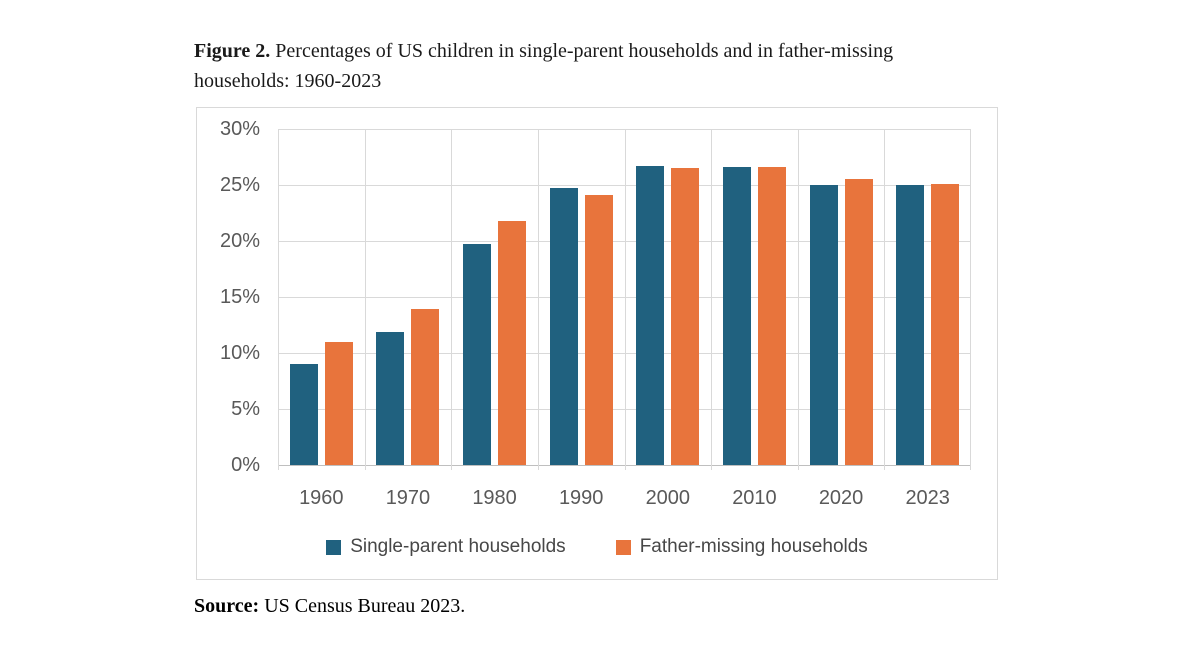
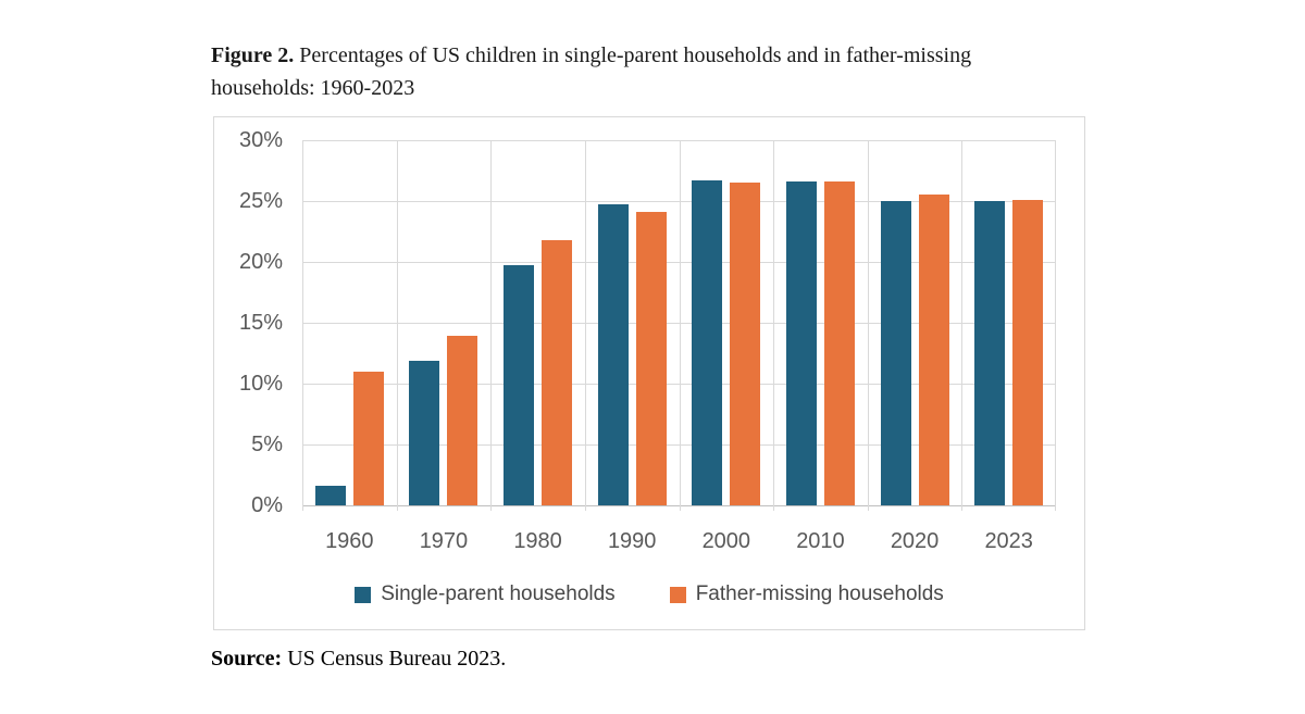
Single-parent households/1960: 9.0% -> 1.6%
